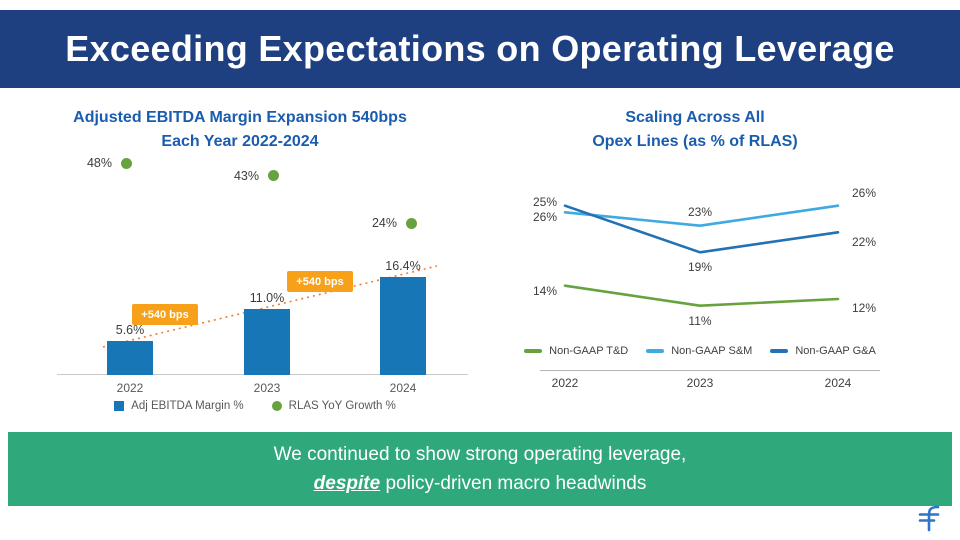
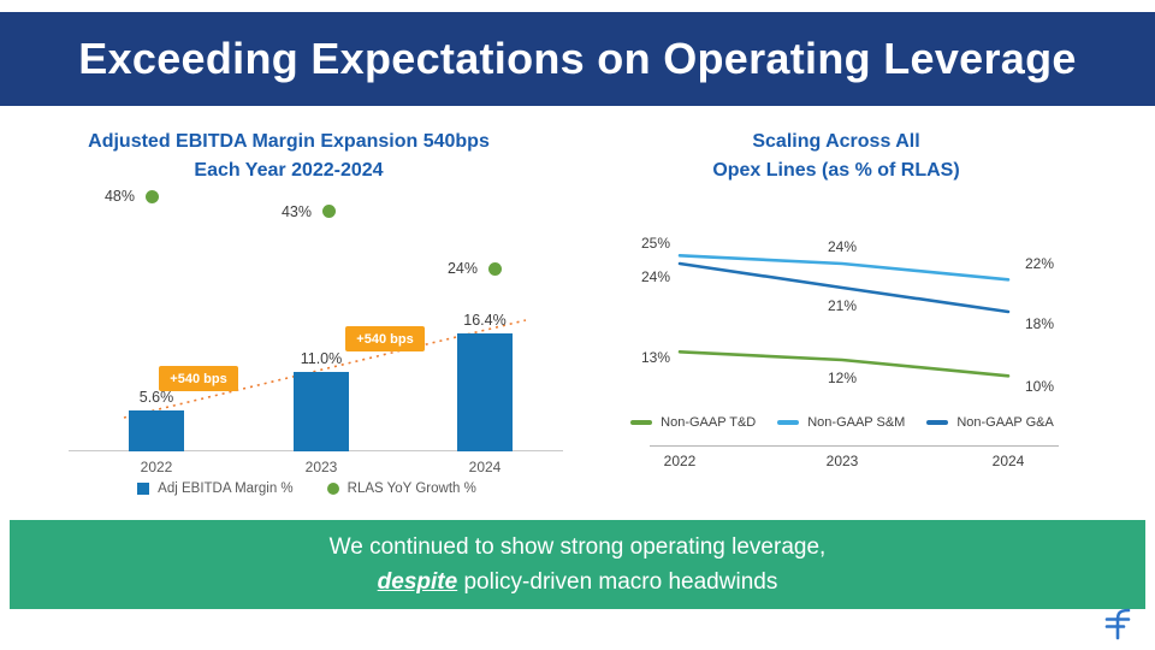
Scaling Across All Opex Lines (as % of RLAS)/Non-GAAP T&D/2022: 14% -> 13%
Scaling Across All Opex Lines (as % of RLAS)/Non-GAAP G&A/2022: 26% -> 24%
Scaling Across All Opex Lines (as % of RLAS)/Non-GAAP T&D/2023: 11% -> 12%
Scaling Across All Opex Lines (as % of RLAS)/Non-GAAP S&M/2023: 23% -> 24%
Scaling Across All Opex Lines (as % of RLAS)/Non-GAAP G&A/2023: 19% -> 21%
Scaling Across All Opex Lines (as % of RLAS)/Non-GAAP T&D/2024: 12% -> 10%
Scaling Across All Opex Lines (as % of RLAS)/Non-GAAP S&M/2024: 26% -> 22%
Scaling Across All Opex Lines (as % of RLAS)/Non-GAAP G&A/2024: 22% -> 18%
